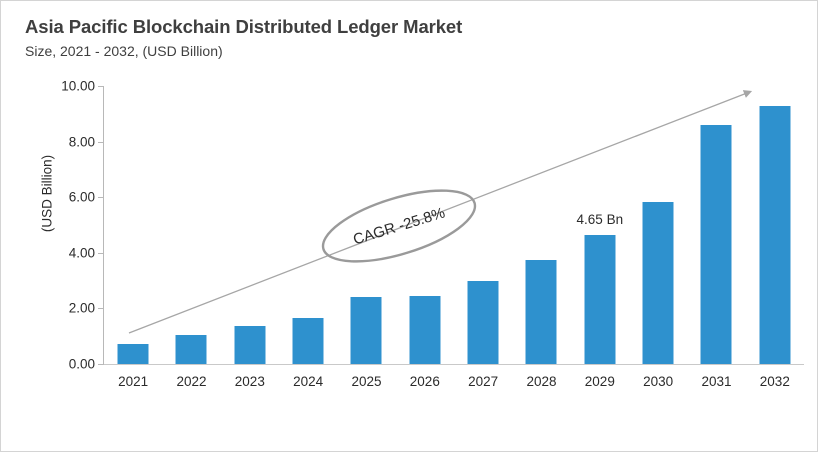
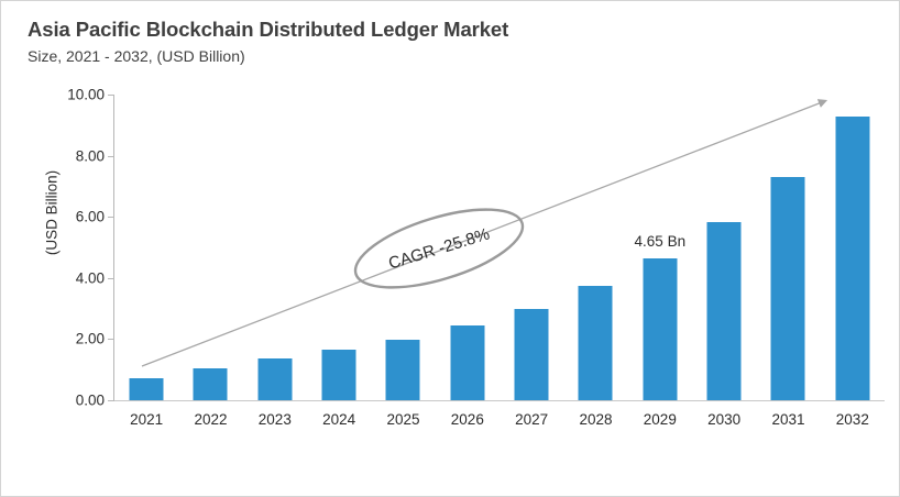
2025: 2.4 -> 2.0
2031: 8.6 -> 7.3
